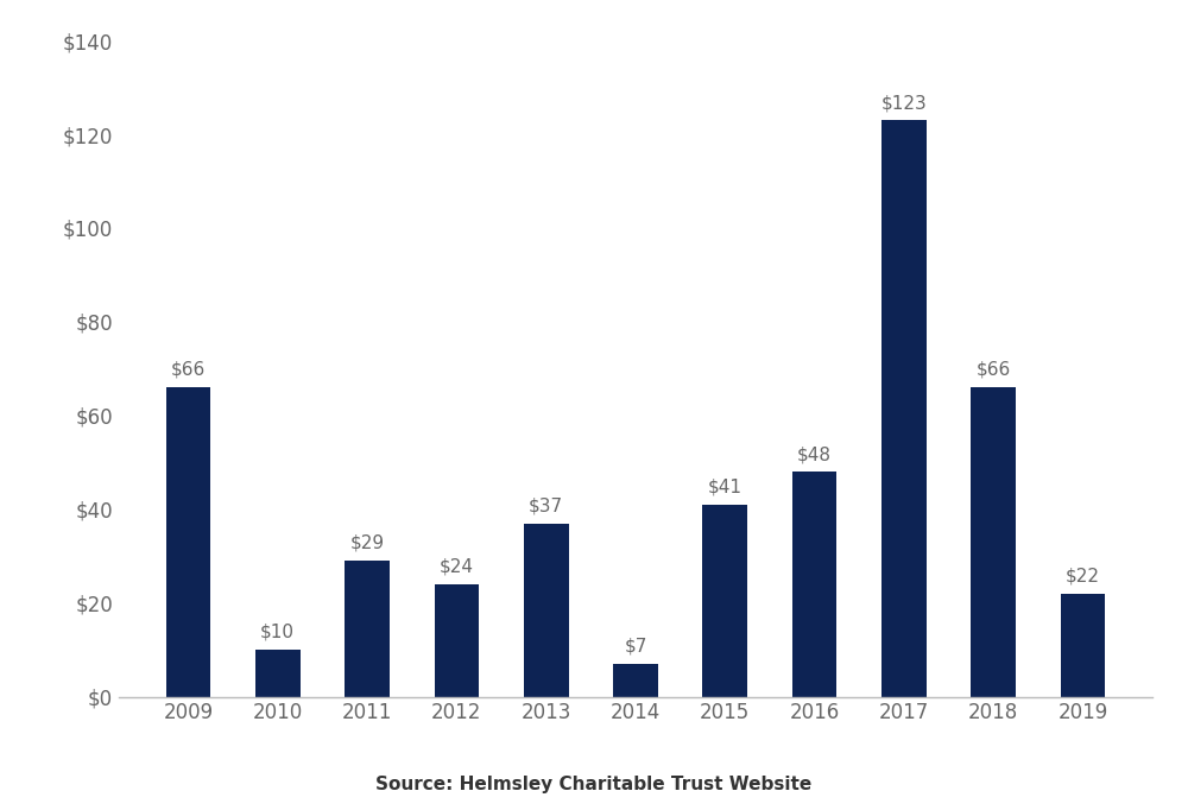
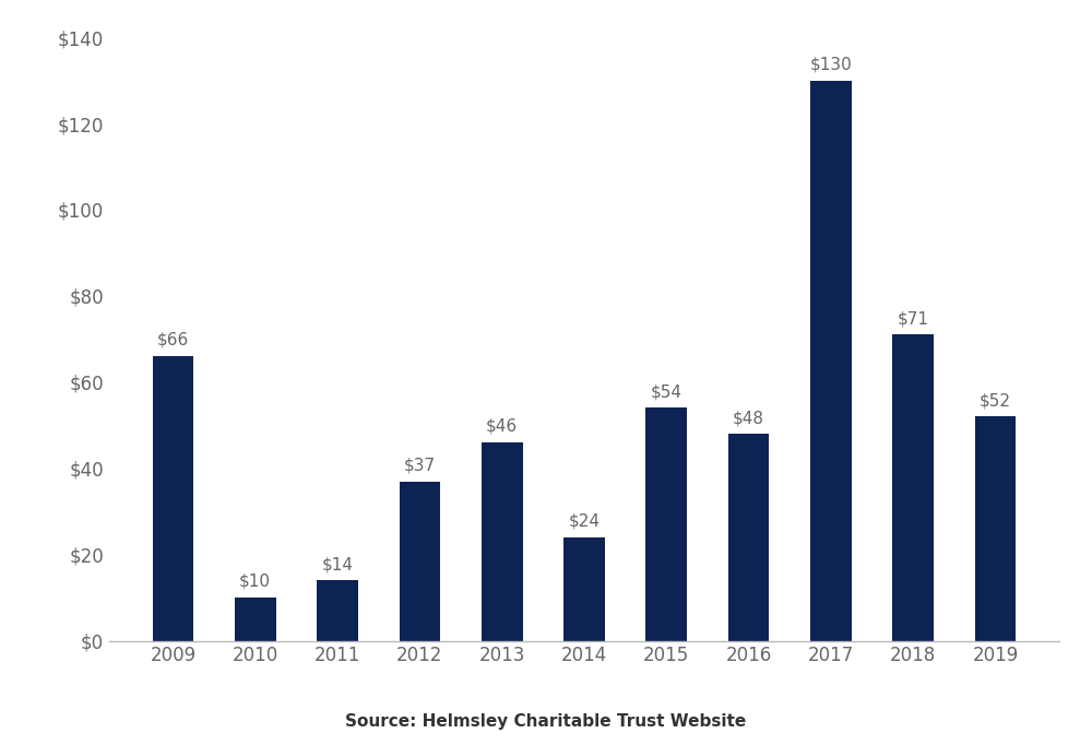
2011: $29 -> $14
2012: $24 -> $37
2013: $37 -> $46
2014: $7 -> $24
2015: $41 -> $54
2017: $123 -> $130
2018: $66 -> $71
2019: $22 -> $52
